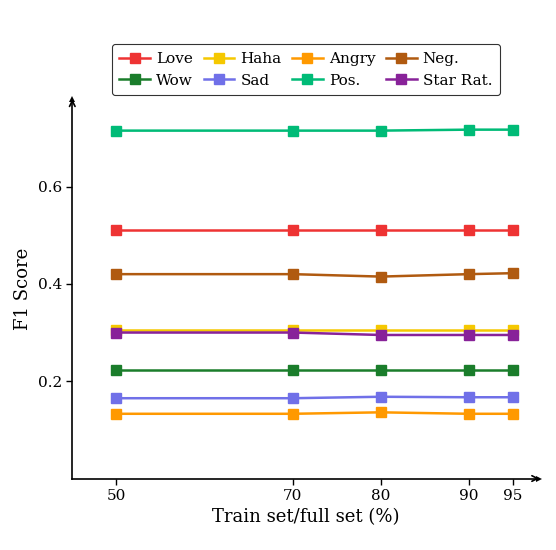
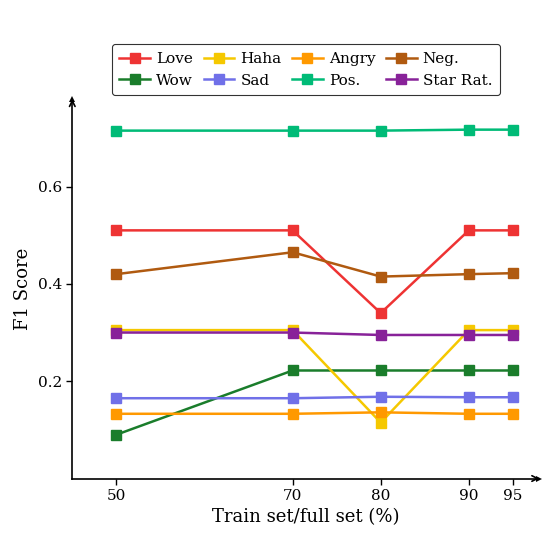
Wow/50: 0.222 -> 0.090
Neg./70: 0.420 -> 0.465
Love/80: 0.51 -> 0.34
Haha/80: 0.305 -> 0.115
